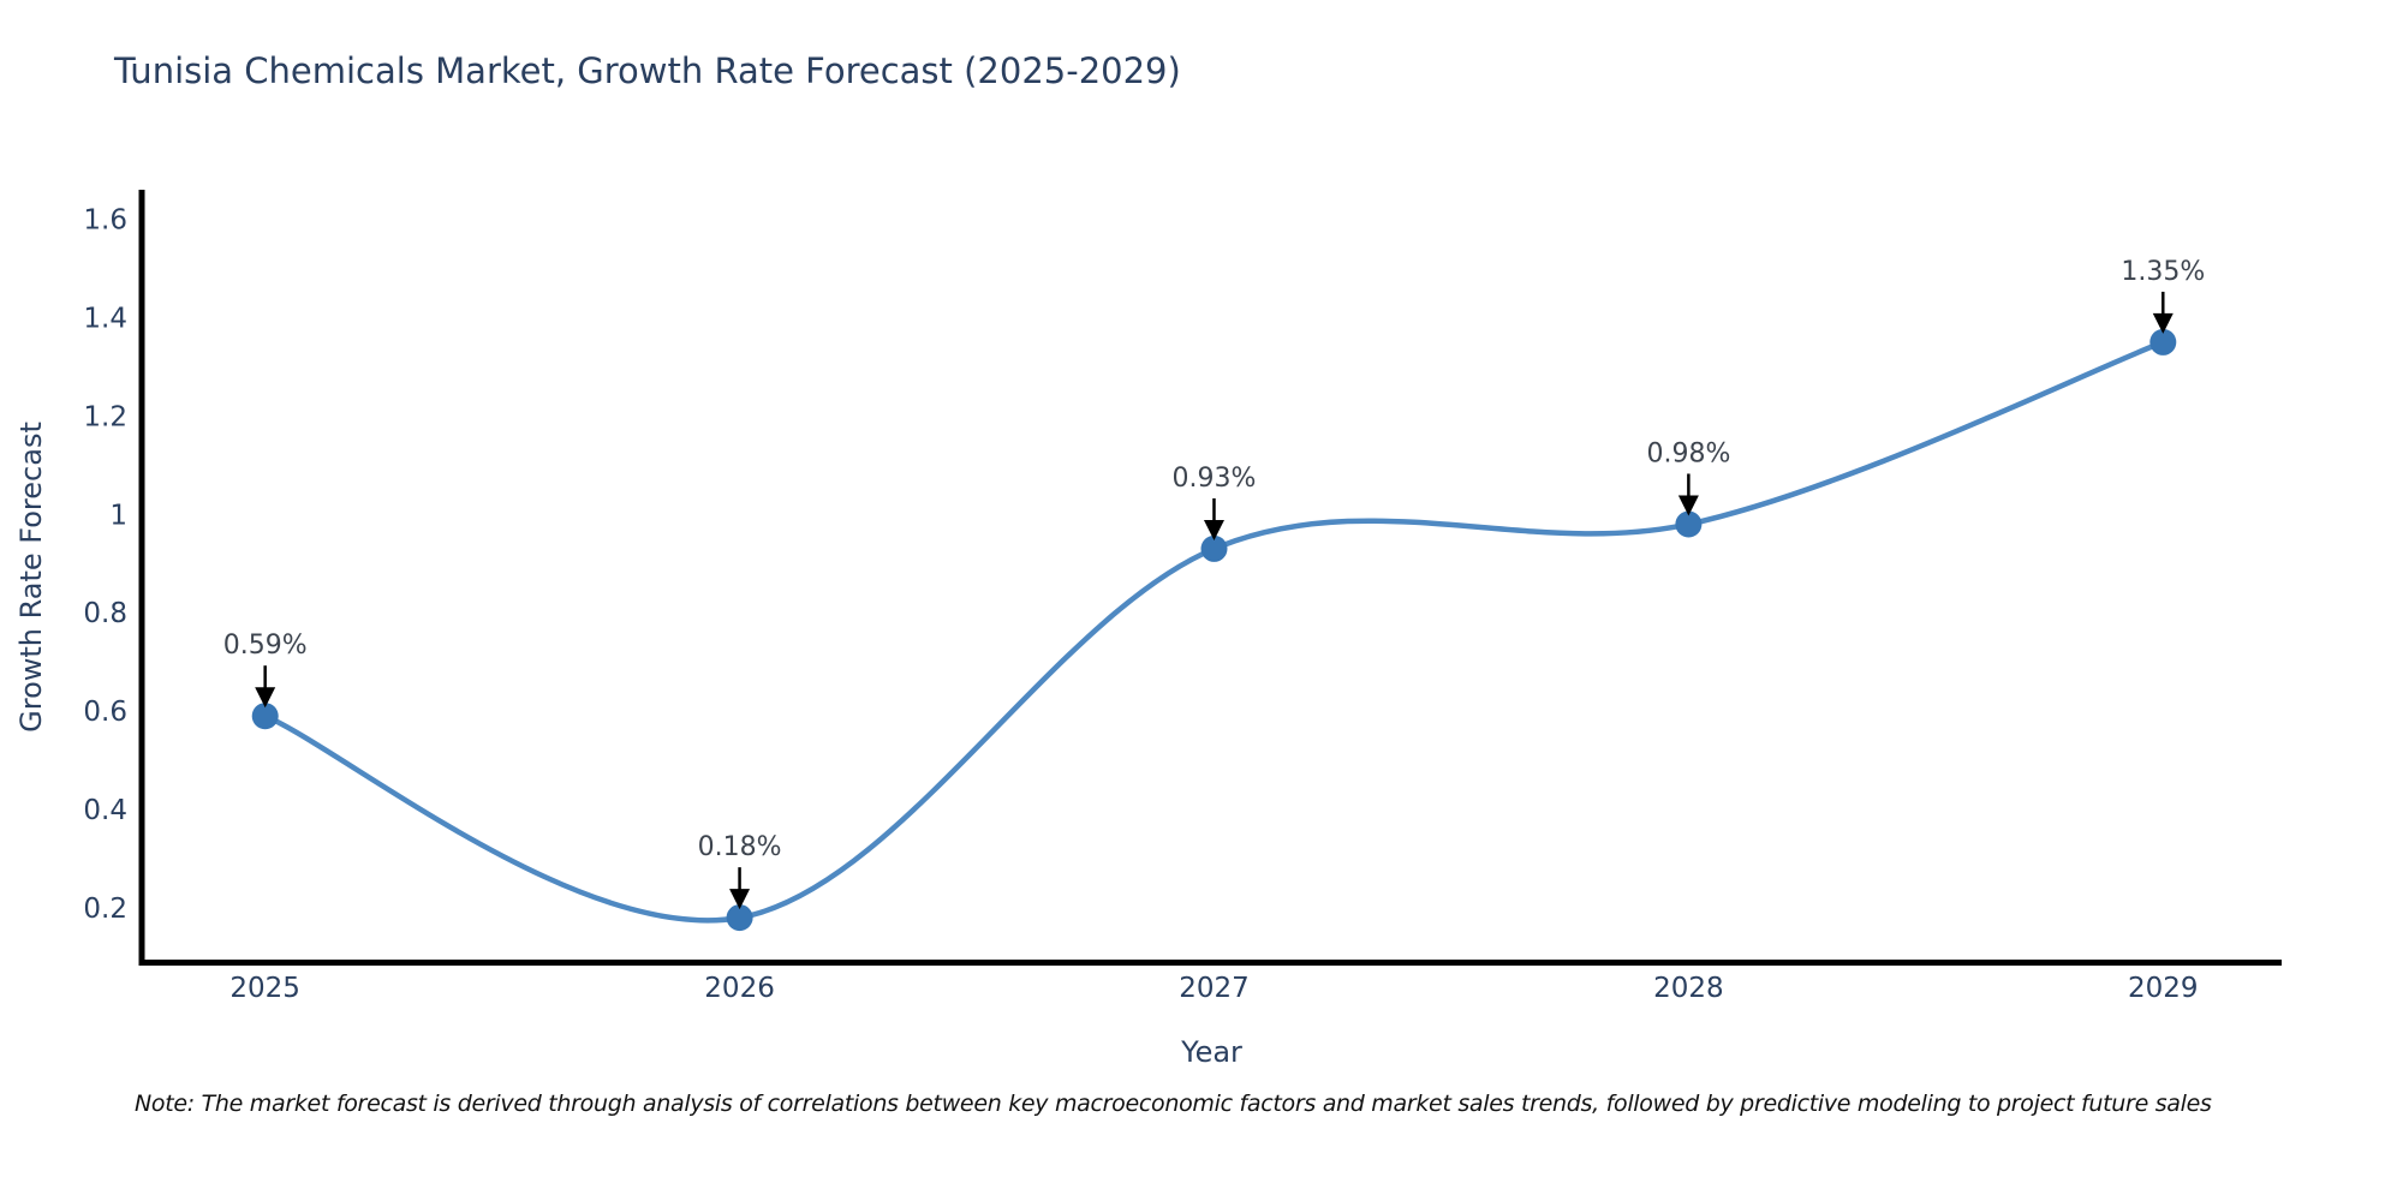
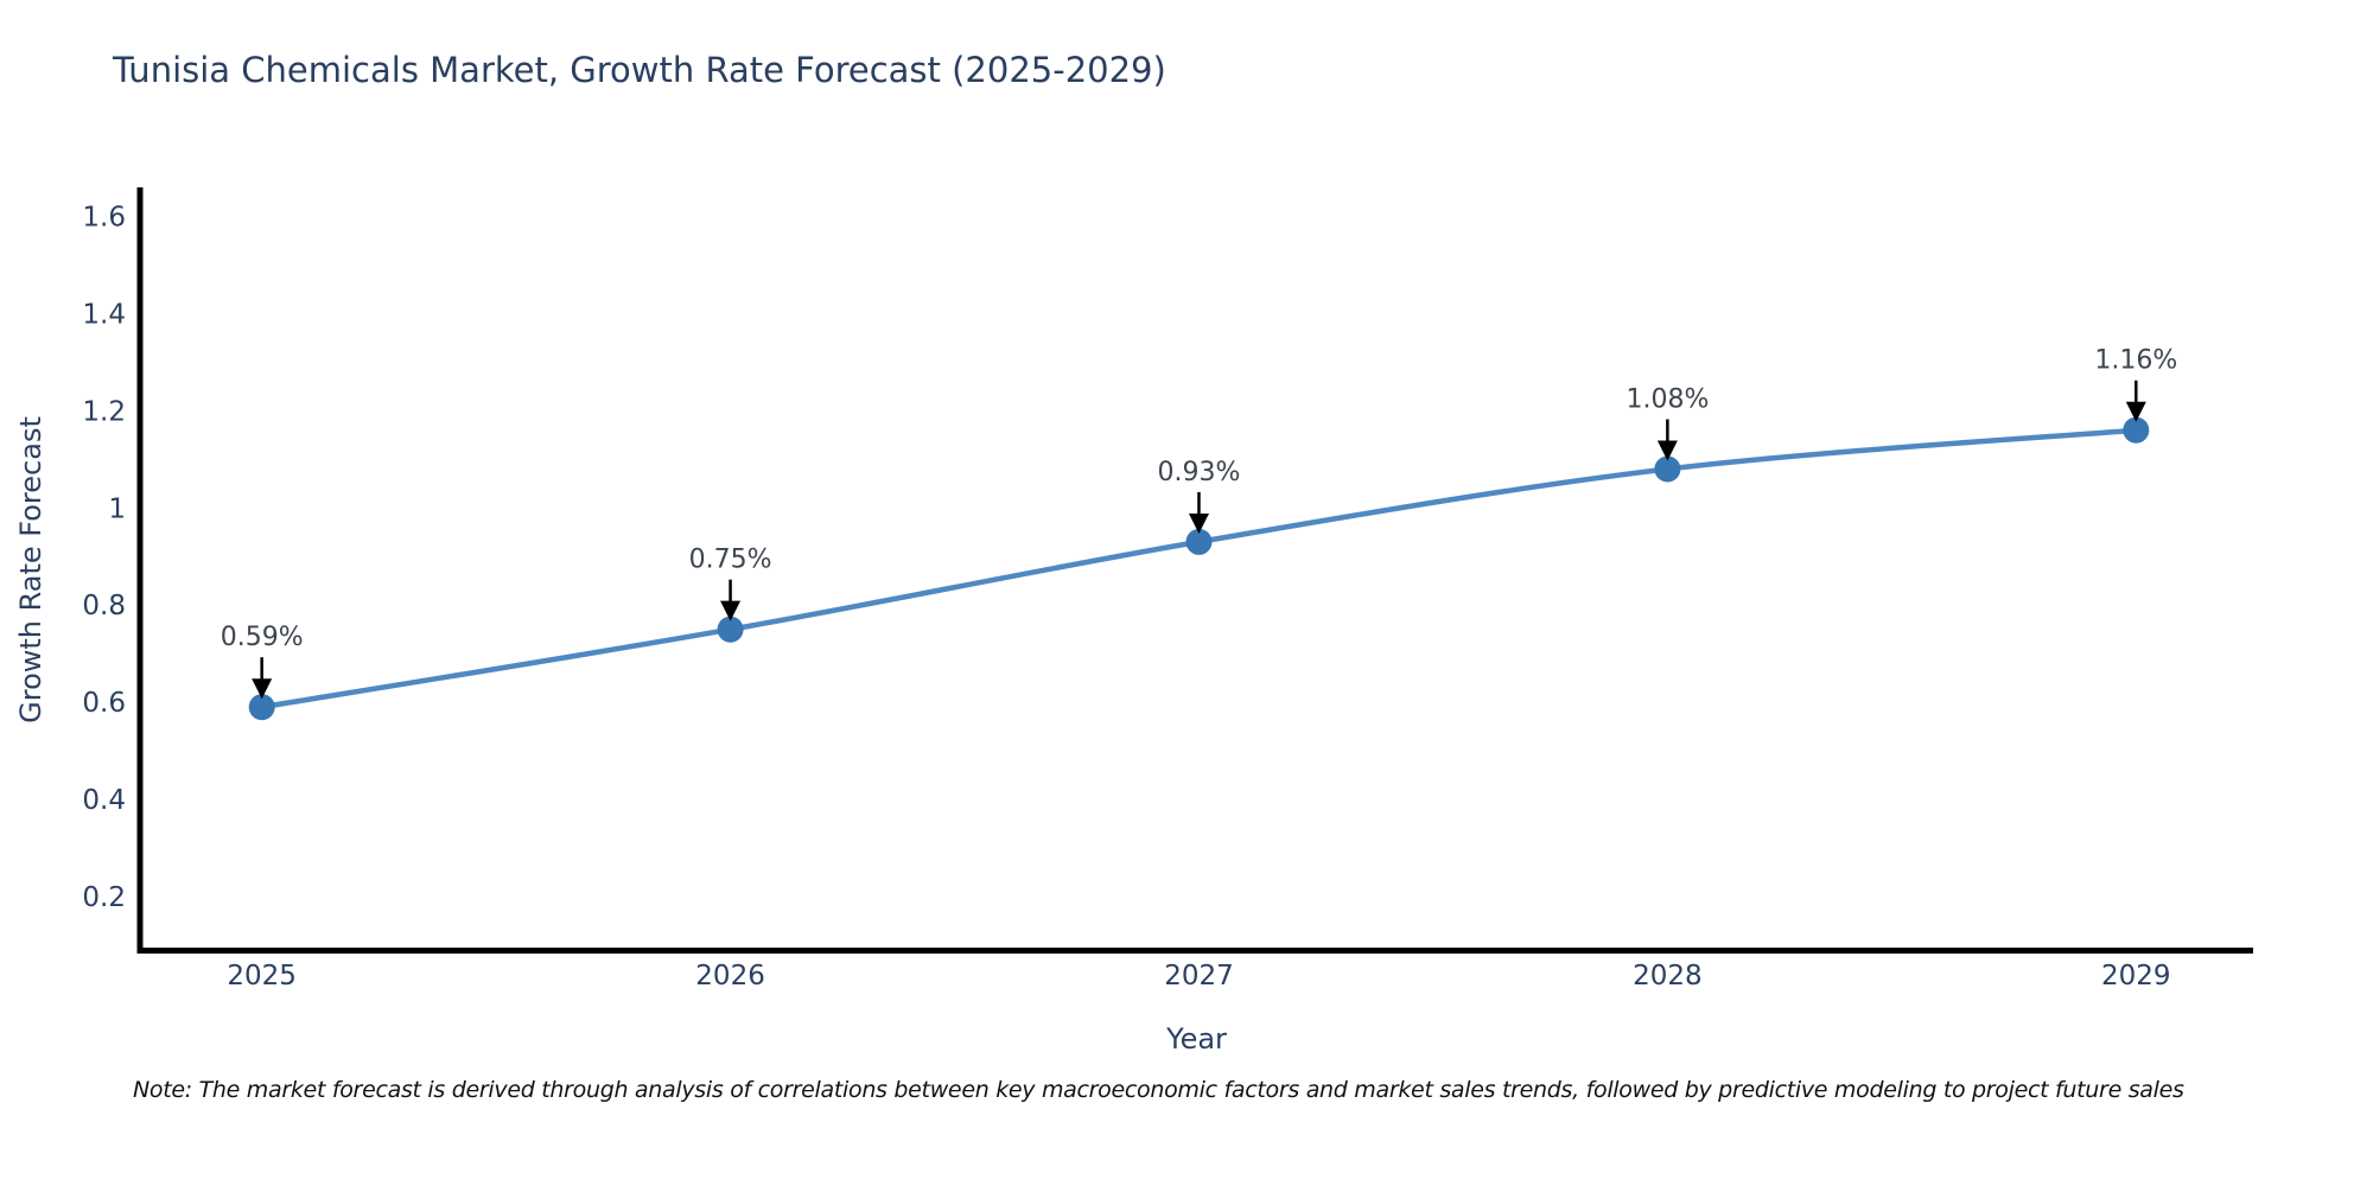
2026: 0.18% -> 0.75%
2028: 0.98% -> 1.08%
2029: 1.35% -> 1.16%
